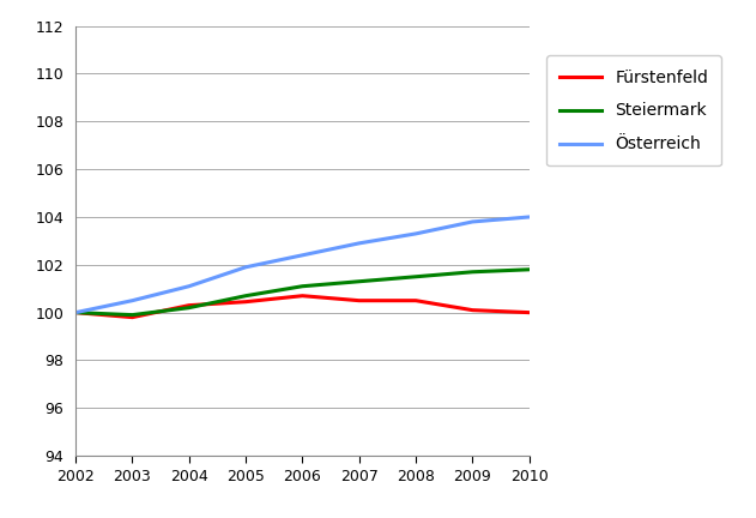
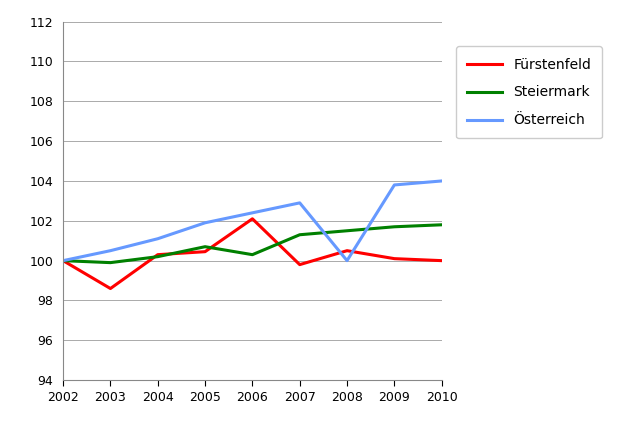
Fürstenfeld/2003: 99.8 -> 98.6
Fürstenfeld/2006: 100.7 -> 102.1
Steiermark/2006: 101.1 -> 100.3
Fürstenfeld/2007: 100.5 -> 99.8
Österreich/2008: 103.3 -> 100.0
